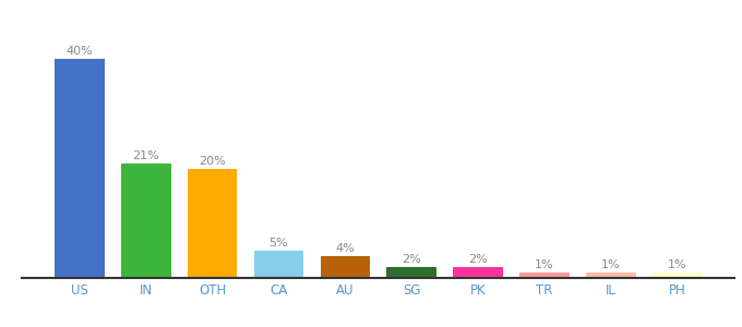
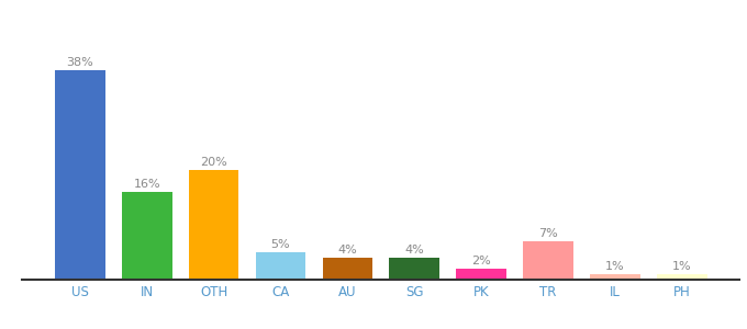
US: 40% -> 38%
IN: 21% -> 16%
SG: 2% -> 4%
TR: 1% -> 7%
